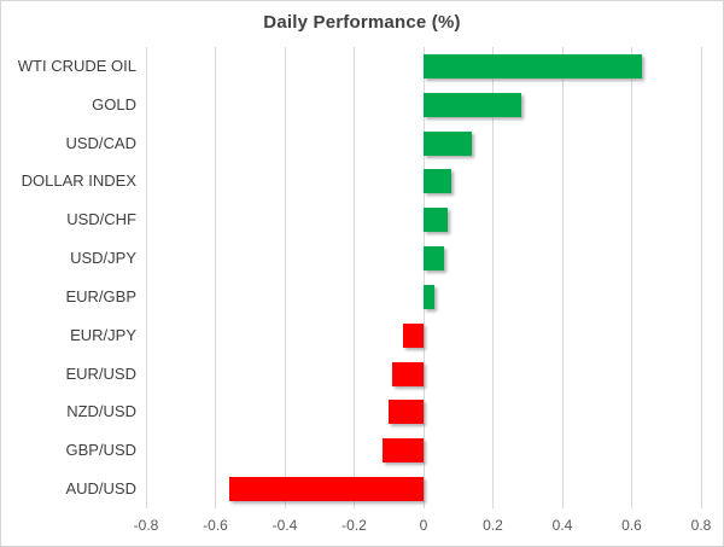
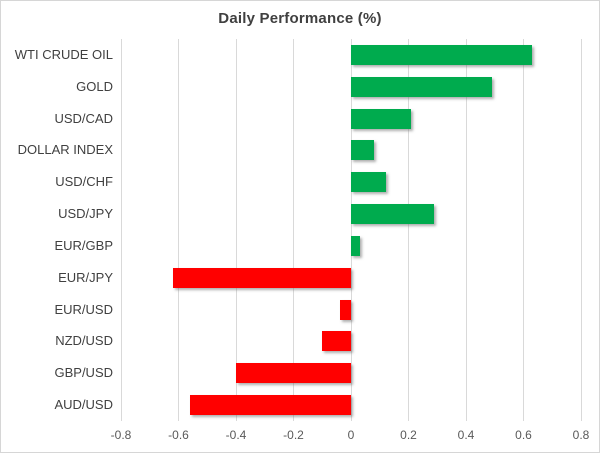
GOLD: 0.28 -> 0.49
USD/CAD: 0.14 -> 0.21
USD/CHF: 0.07 -> 0.12
USD/JPY: 0.06 -> 0.29
EUR/JPY: -0.06 -> -0.62
EUR/USD: -0.09 -> -0.04
GBP/USD: -0.12 -> -0.40
